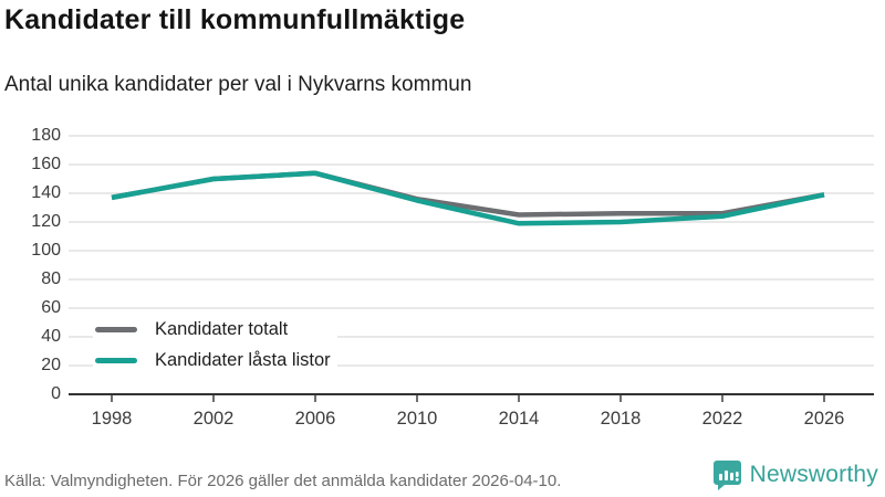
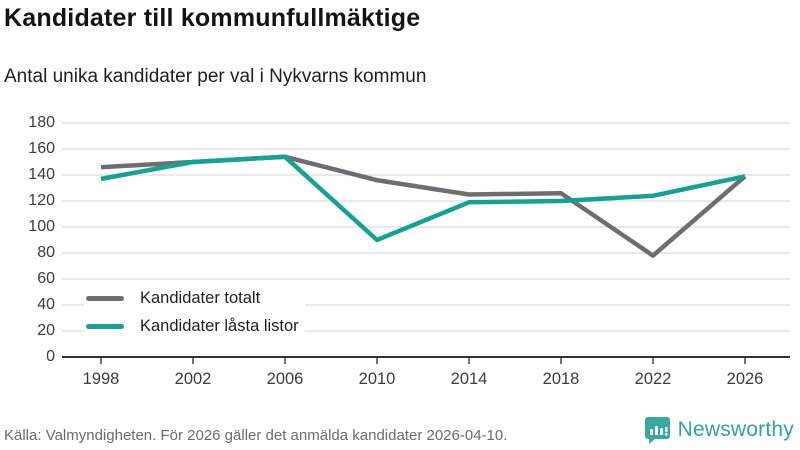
Kandidater totalt/1998: 137 -> 146
Kandidater låsta listor/2010: 135 -> 90
Kandidater totalt/2022: 126 -> 78
